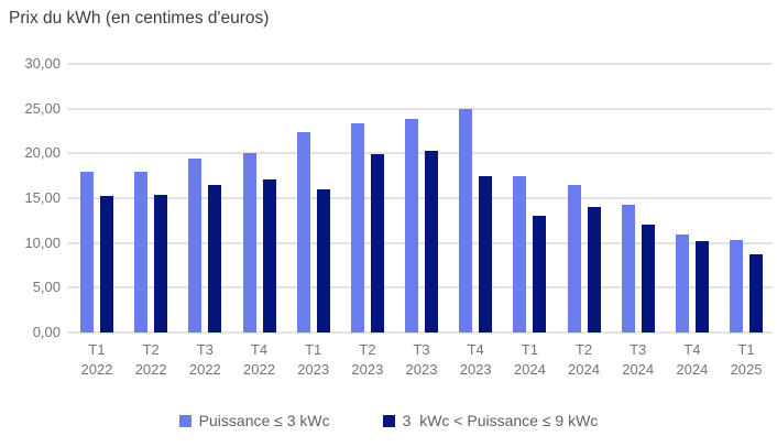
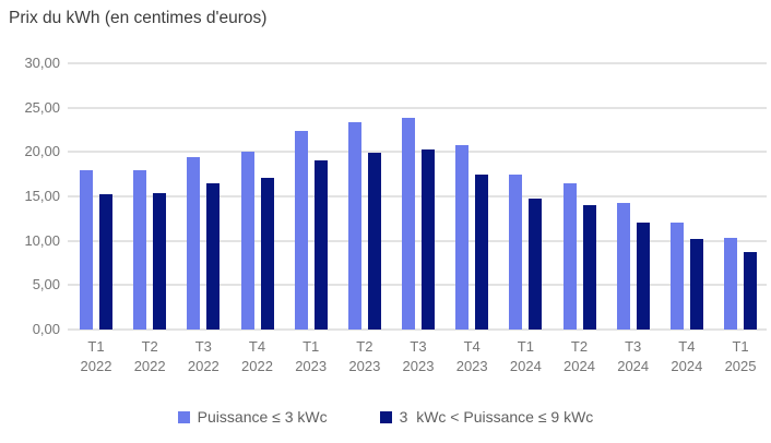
3 kWc < Puissance ≤ 9 kWc/T1 2023: 16 -> 19
Puissance ≤ 3 kWc/T4 2023: 25 -> 21
3 kWc < Puissance ≤ 9 kWc/T1 2024: 13 -> 15
Puissance ≤ 3 kWc/T4 2024: 11 -> 12
